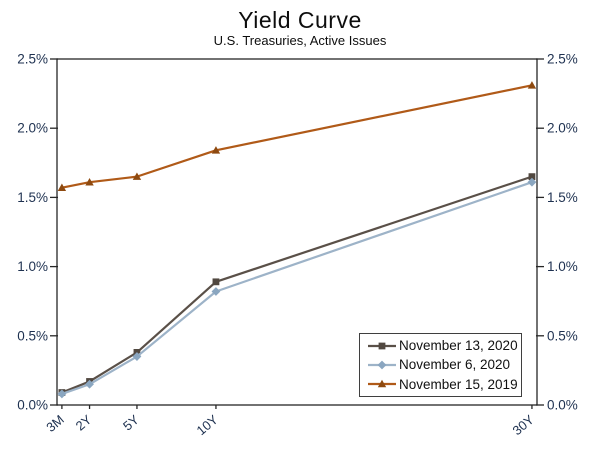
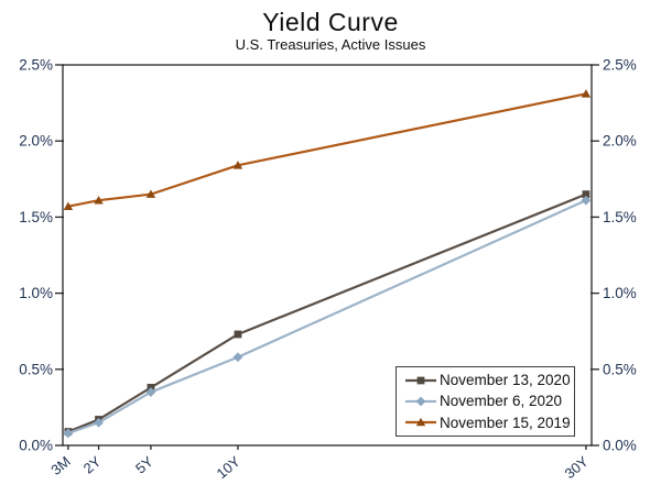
November 13, 2020/10Y: 0.89% -> 0.73%
November 6, 2020/10Y: 0.82% -> 0.58%
